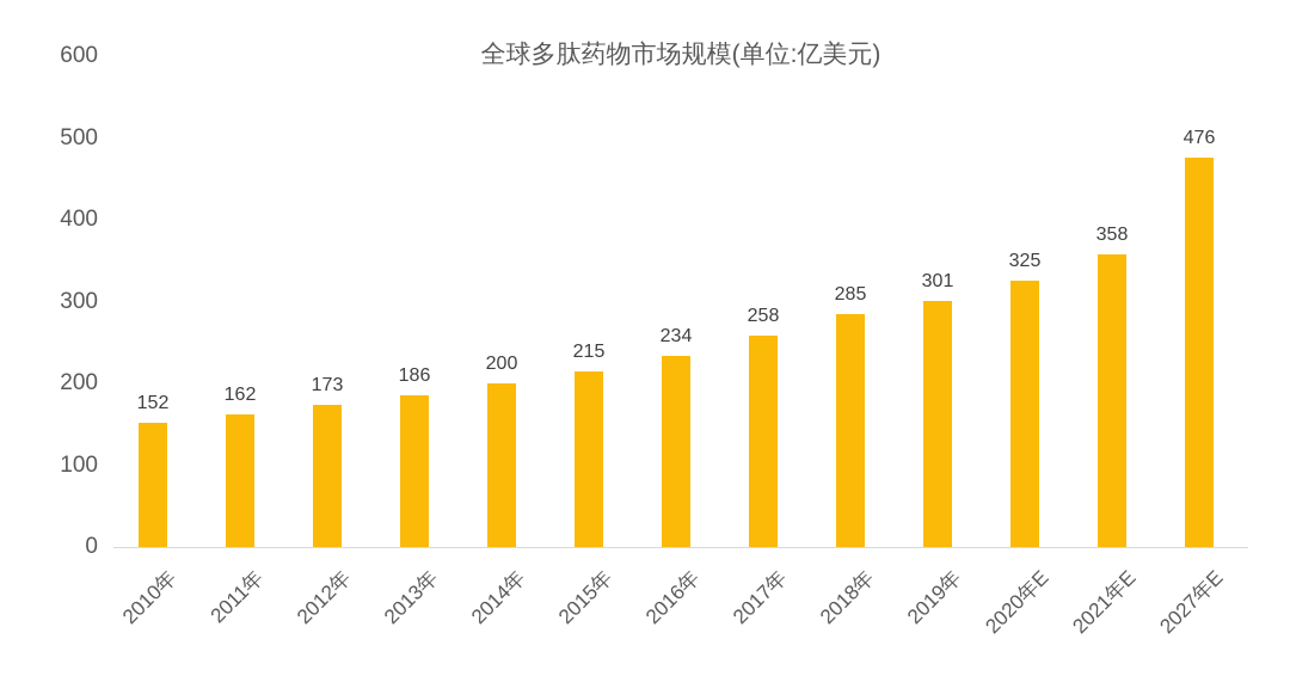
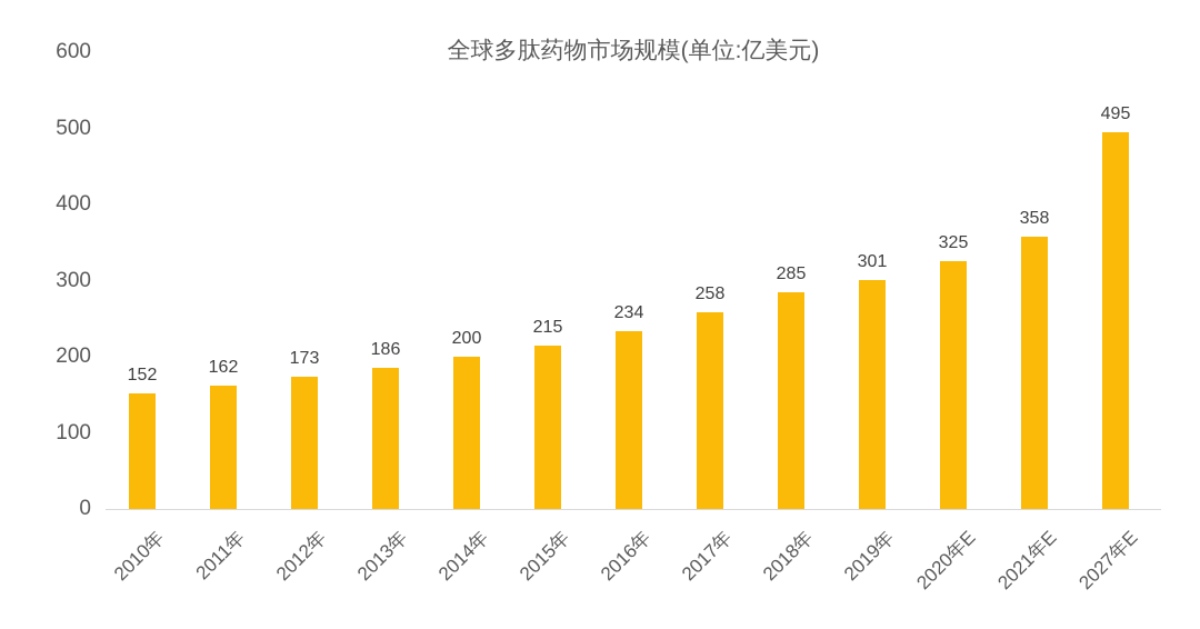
2027年E: 476 -> 495
